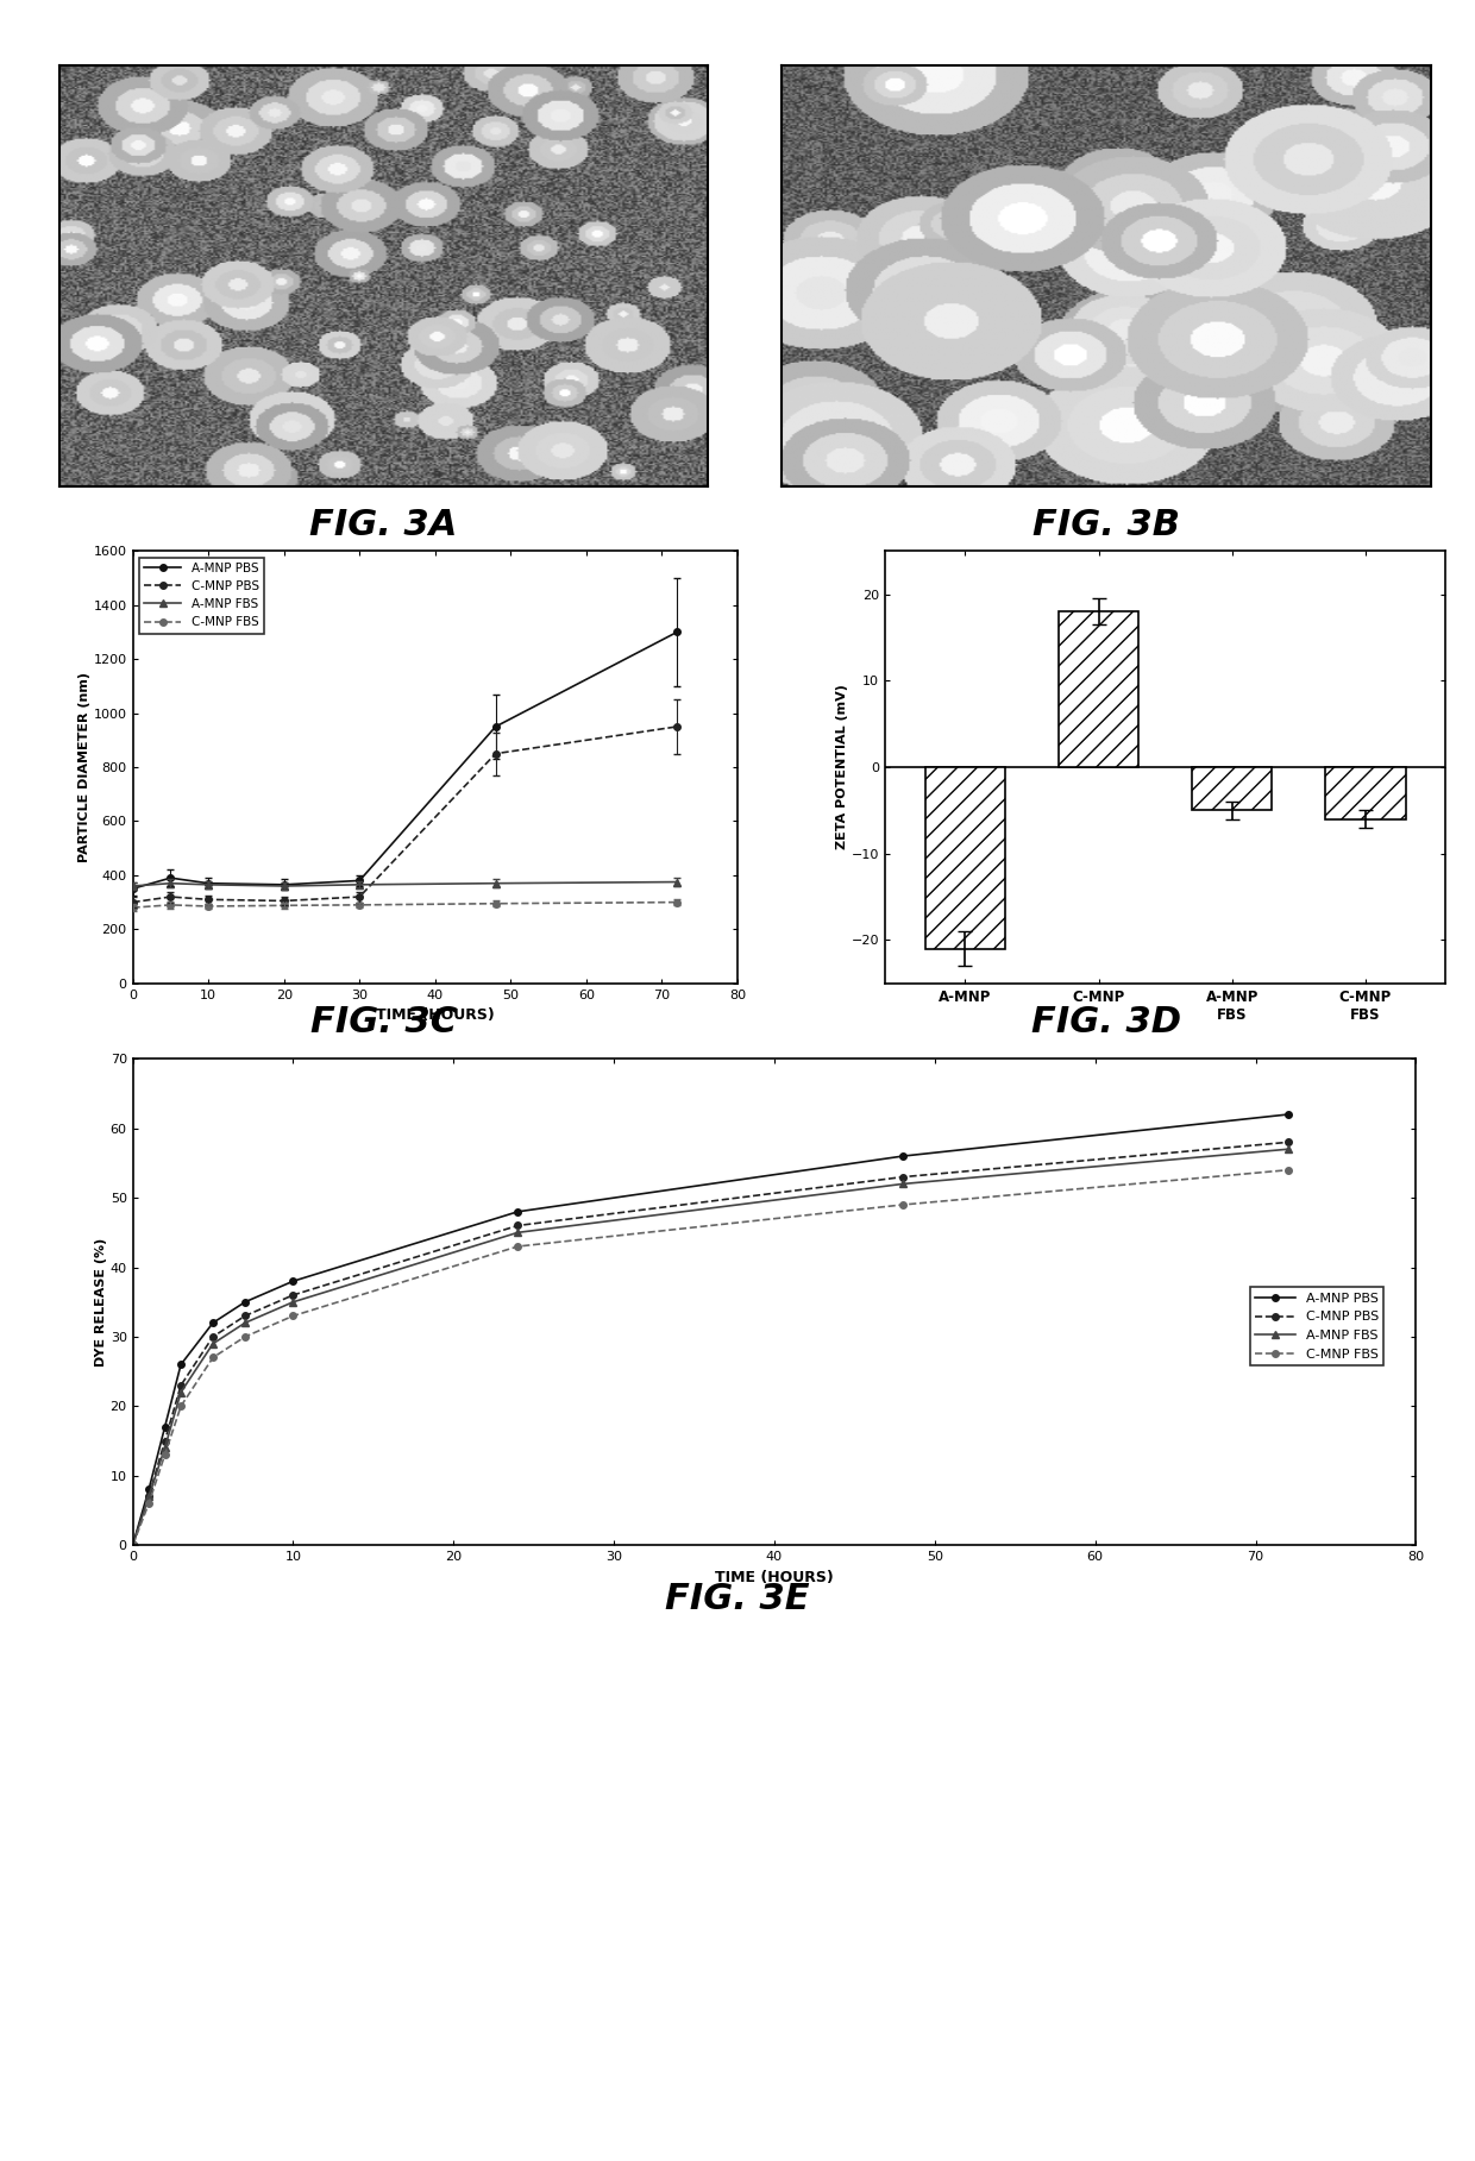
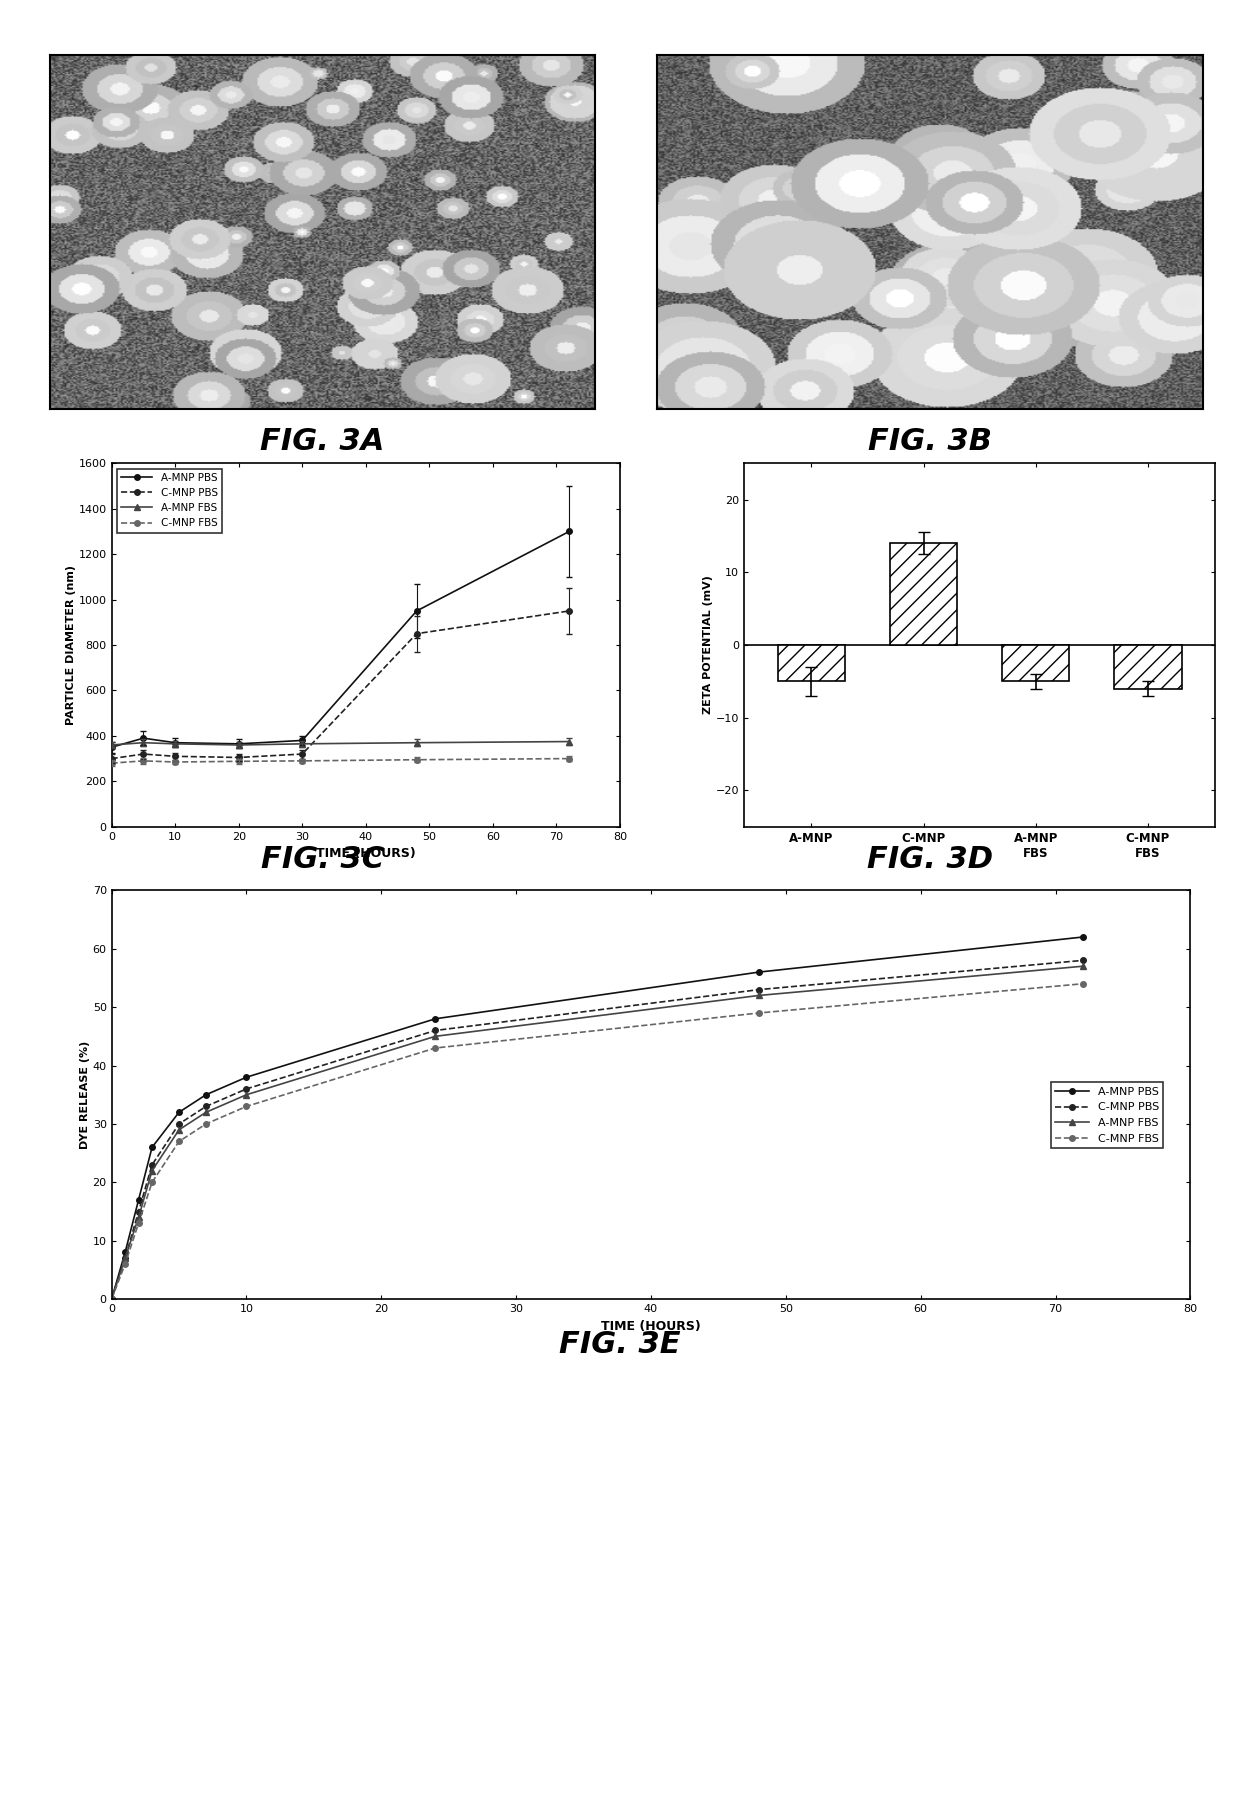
A-MNP: -21 -> -5
C-MNP: 18 -> 14
